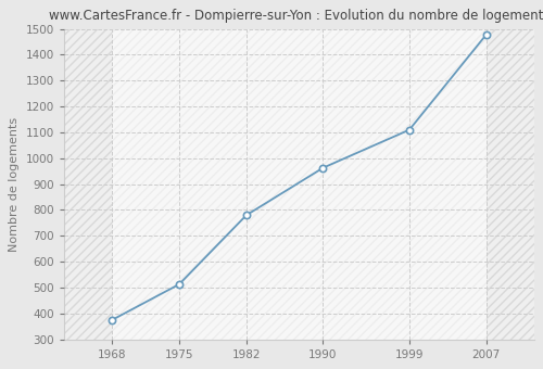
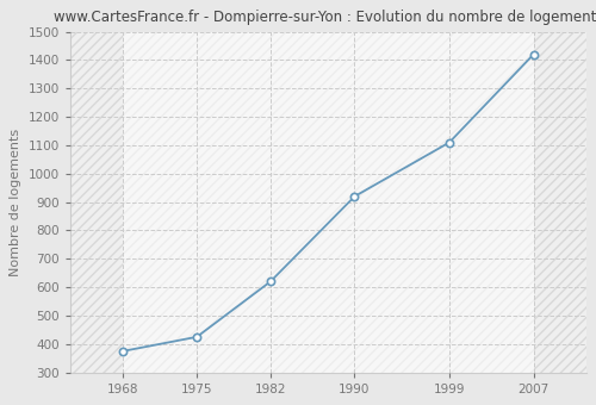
1975: 513 -> 425
1982: 780 -> 620
1990: 963 -> 920
2007: 1477 -> 1420
